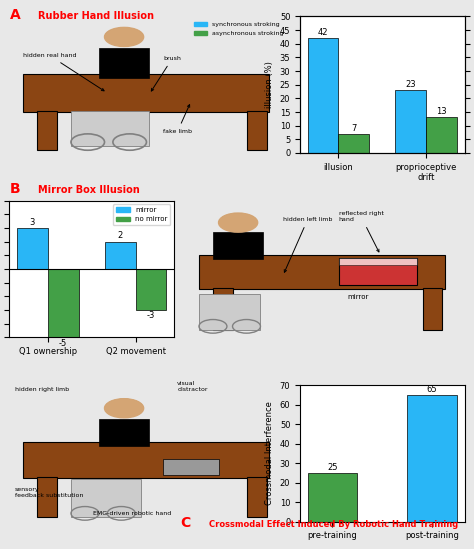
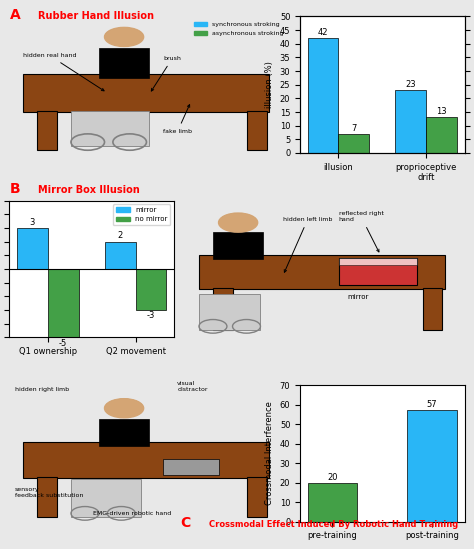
pre-training: 25 -> 20
post-training: 65 -> 57
